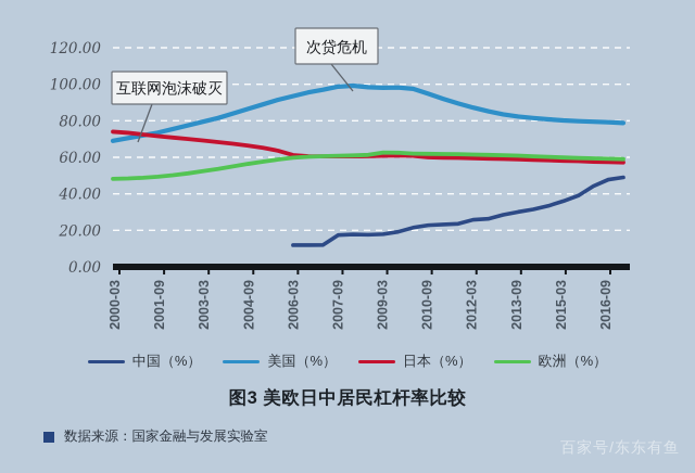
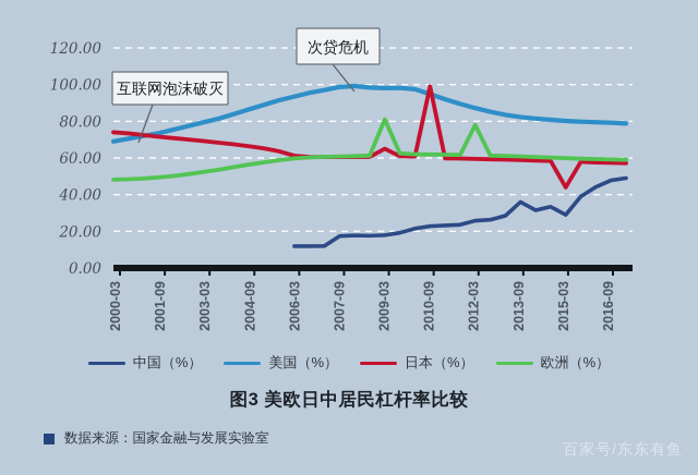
日本（%）/2009-03: 61 -> 65
欧洲（%）/2009-03: 63 -> 81
日本（%）/2010-09: 60 -> 99
欧洲（%）/2012-03: 62 -> 78
中国（%）/2013-09: 30 -> 36
中国（%）/2015-03: 36 -> 29
日本（%）/2015-03: 58 -> 44
